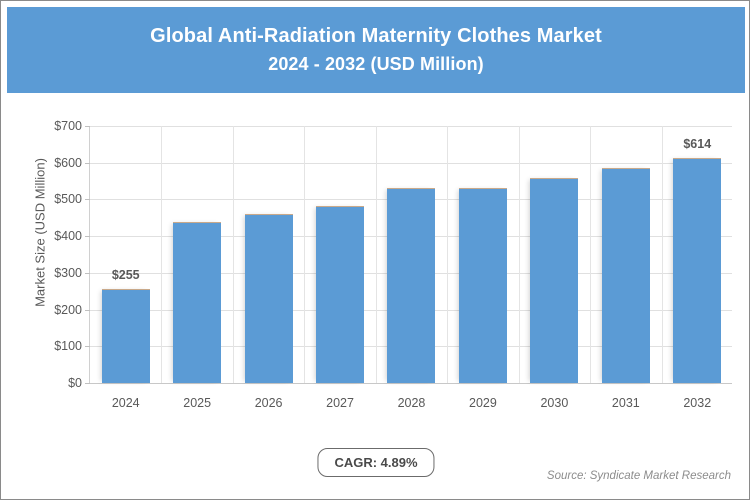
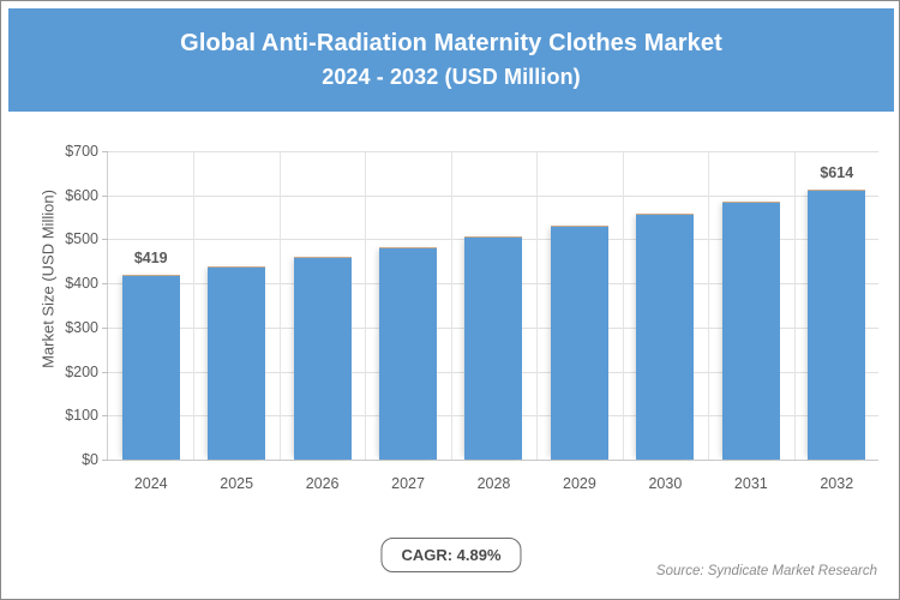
2024: $255 -> $419
2028: $530 -> $510
